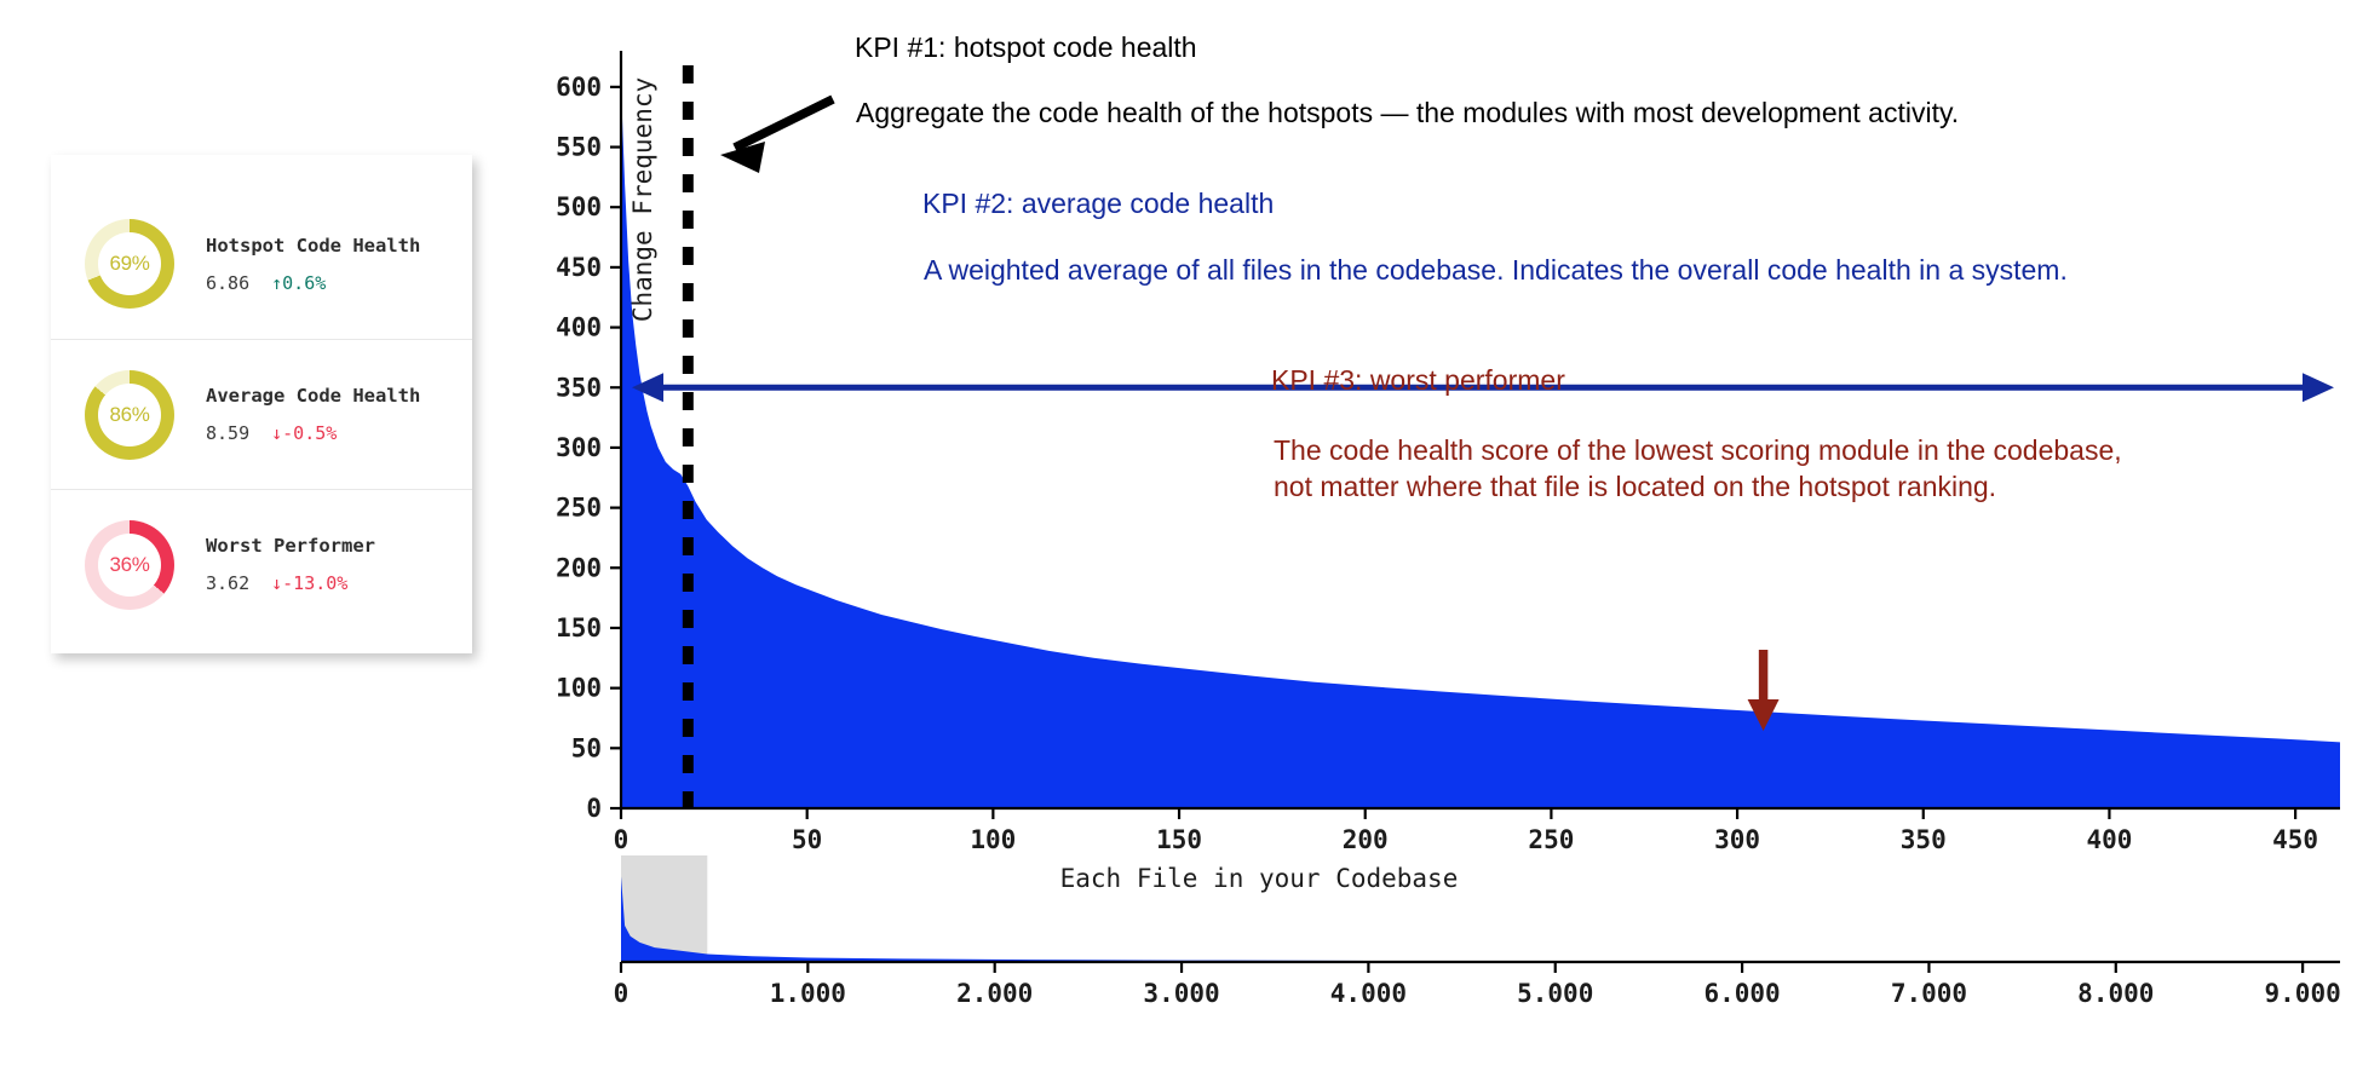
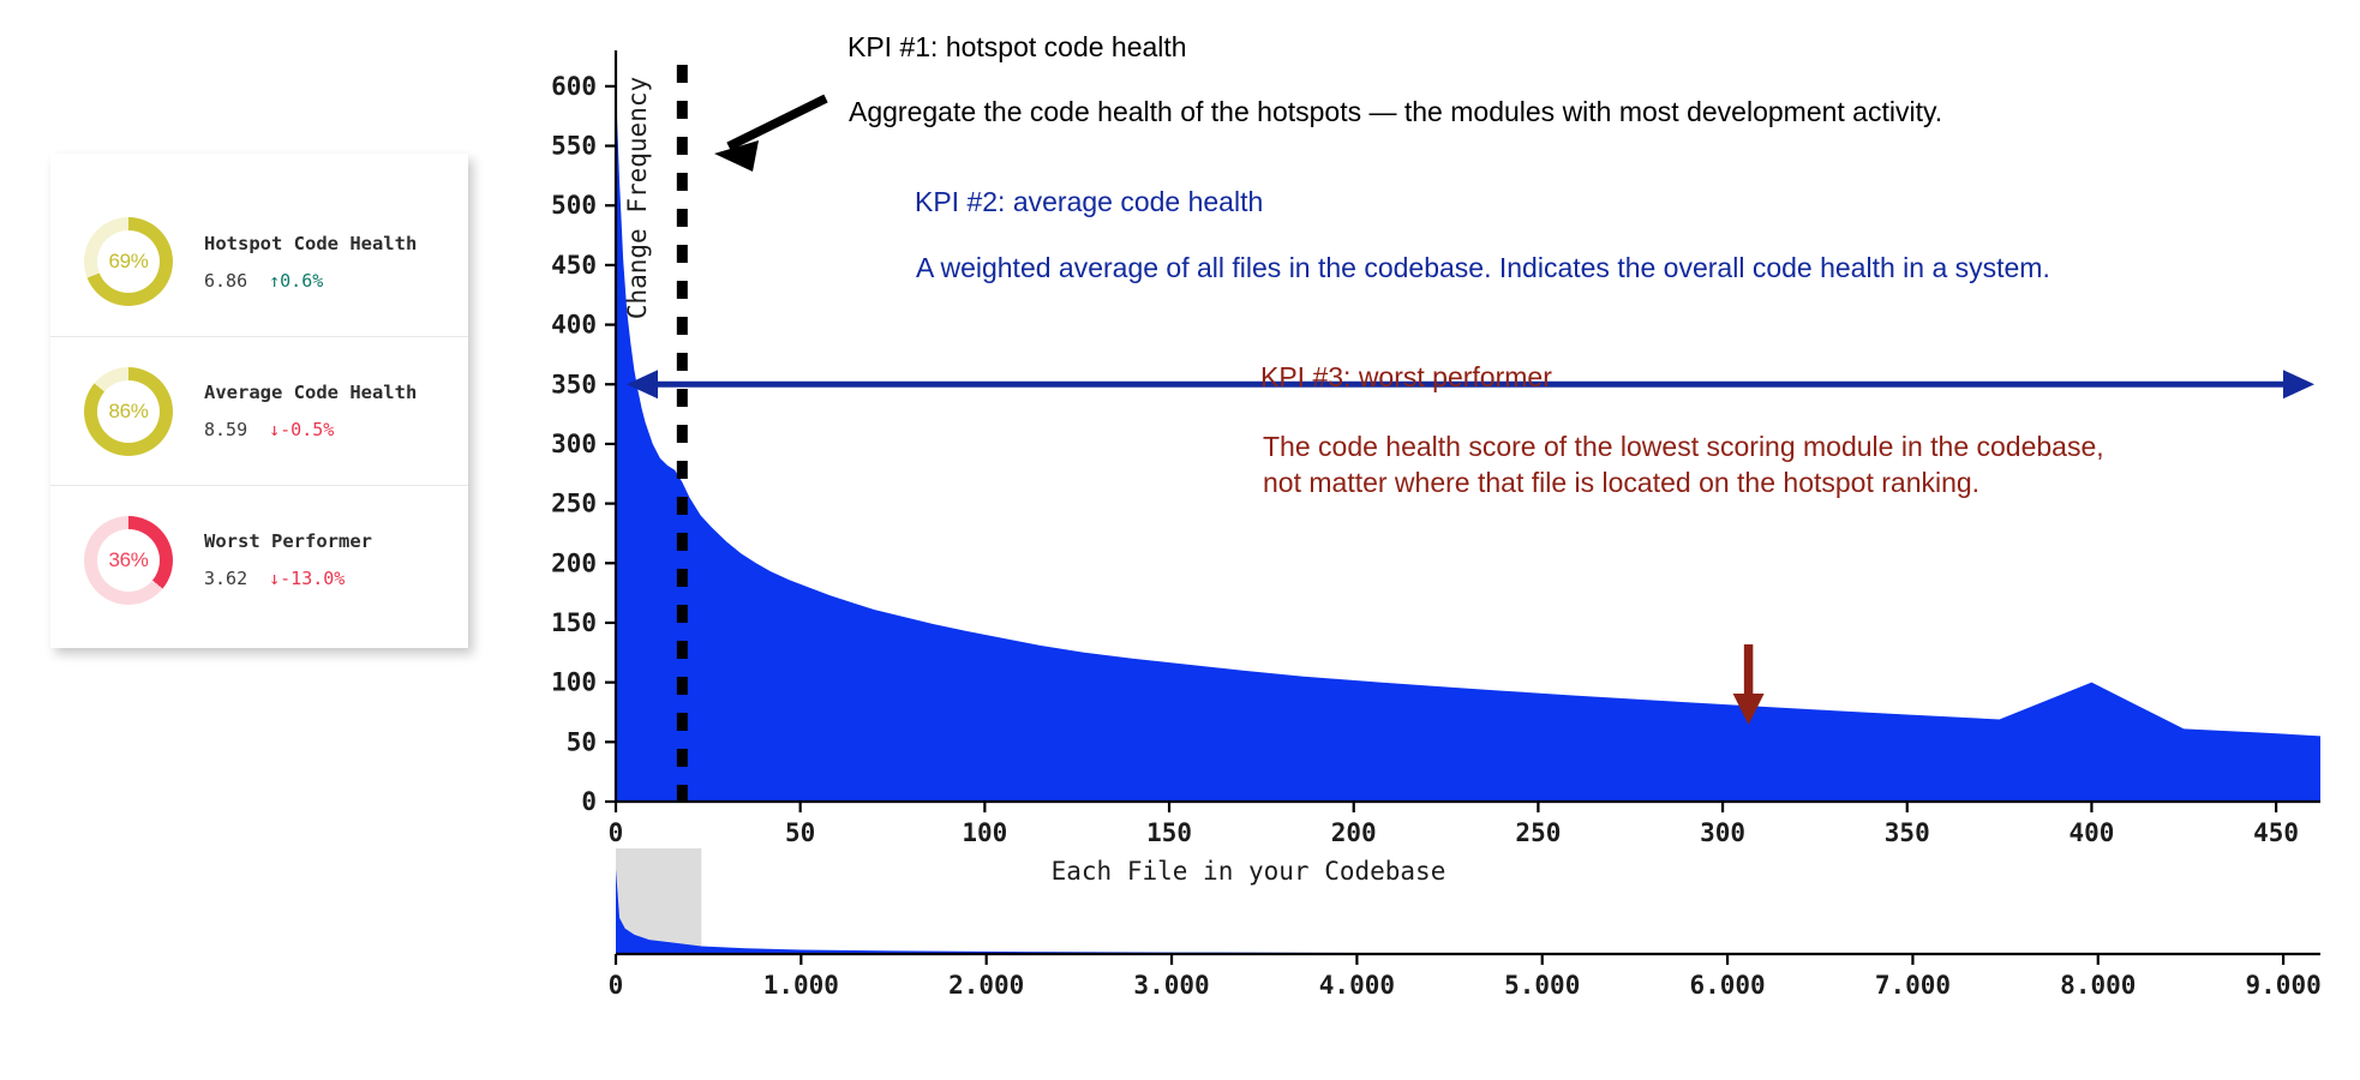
400: 60 -> 100
